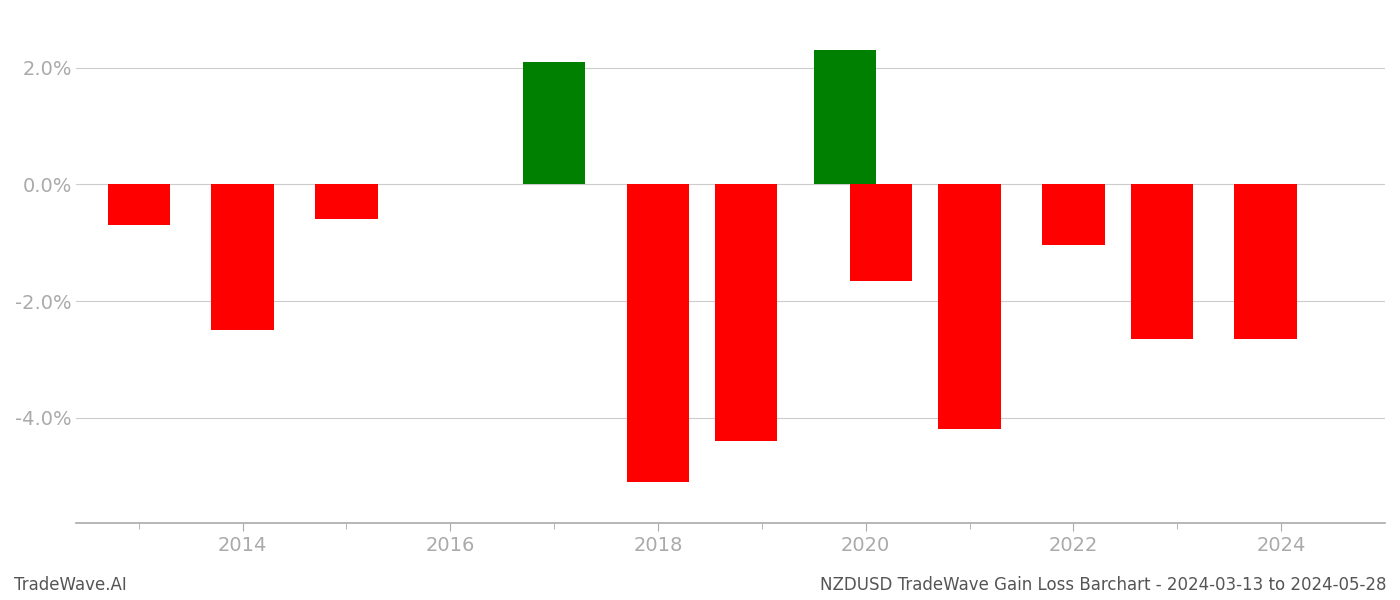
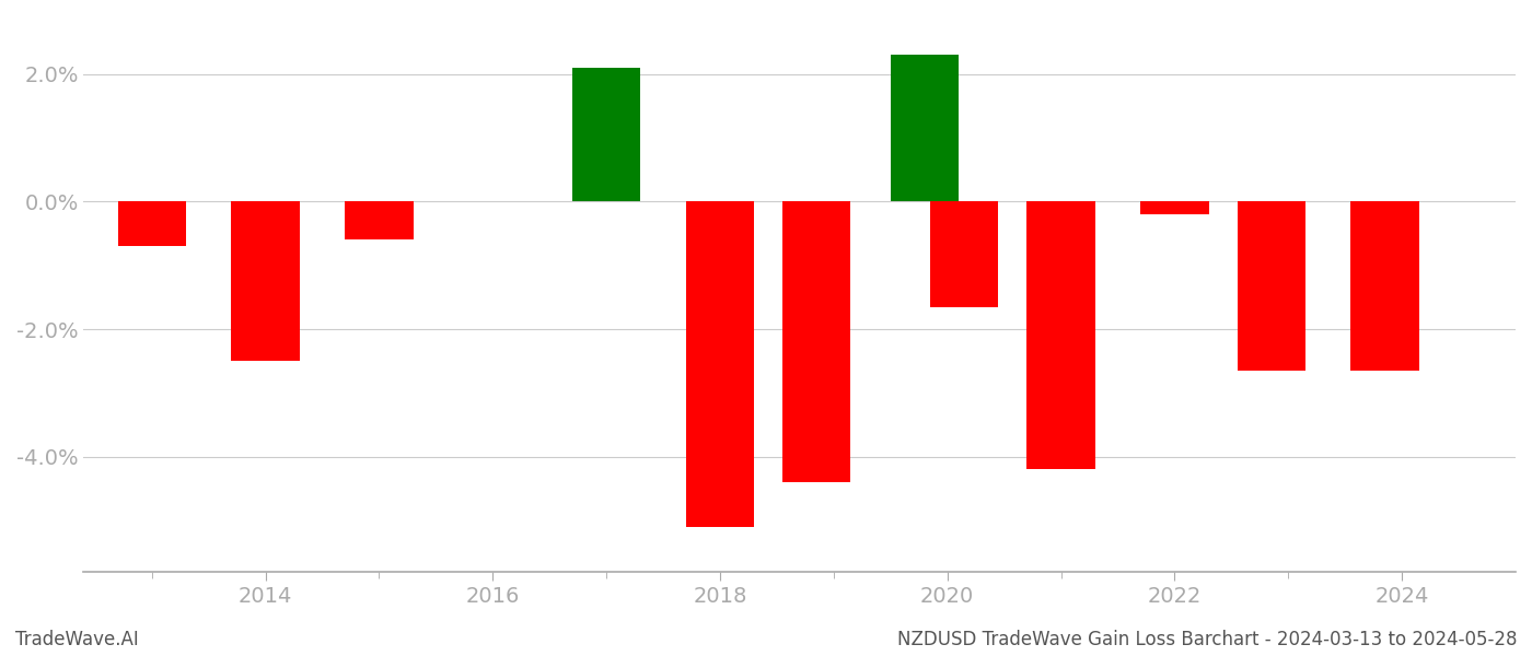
2022: -1.04% -> -0.20%
